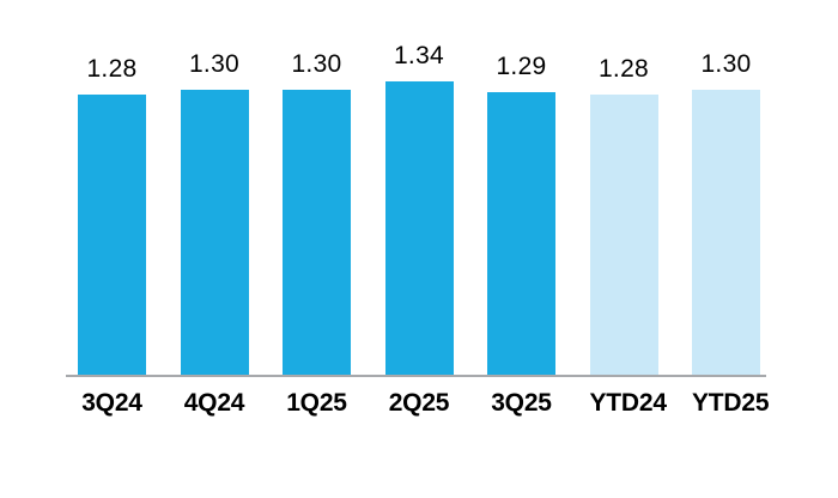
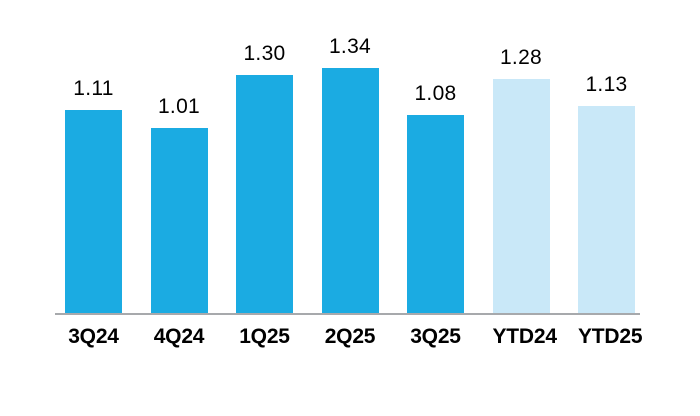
3Q24: 1.28 -> 1.11
4Q24: 1.30 -> 1.01
3Q25: 1.29 -> 1.08
YTD25: 1.30 -> 1.13
